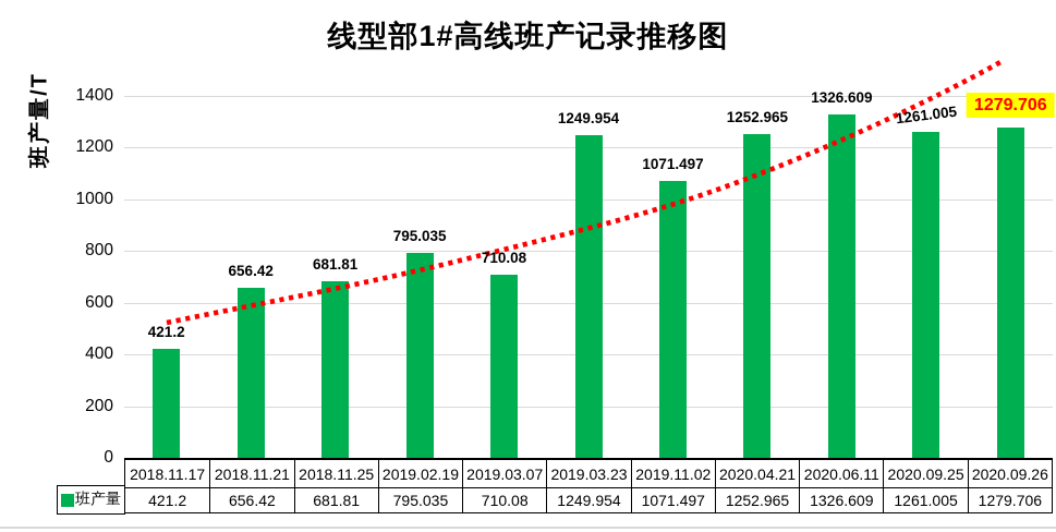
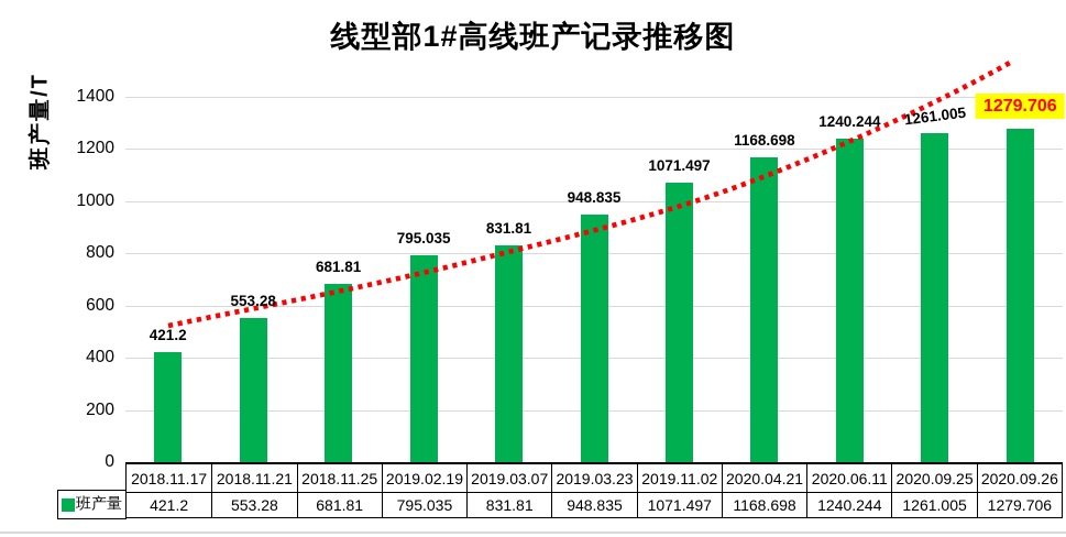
2018.11.21: 656.42 -> 553.28
2019.03.07: 710.08 -> 831.81
2019.03.23: 1249.954 -> 948.835
2020.04.21: 1252.965 -> 1168.698
2020.06.11: 1326.609 -> 1240.244
